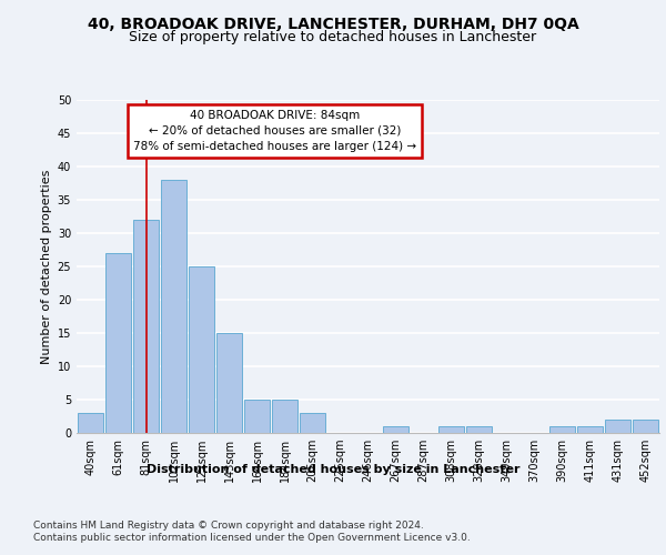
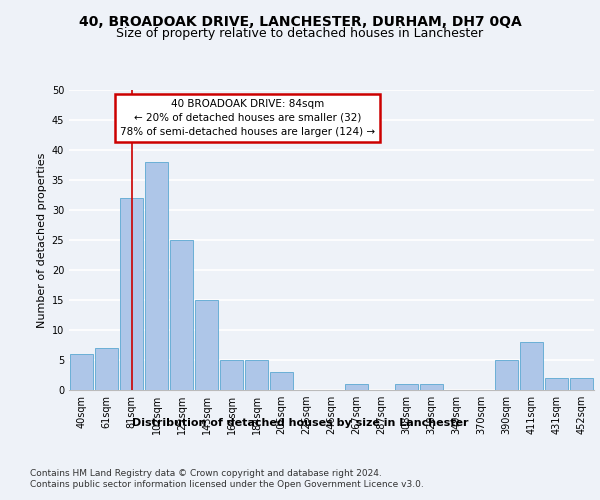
40sqm: 3 -> 6
61sqm: 27 -> 7
390sqm: 1 -> 5
411sqm: 1 -> 8
